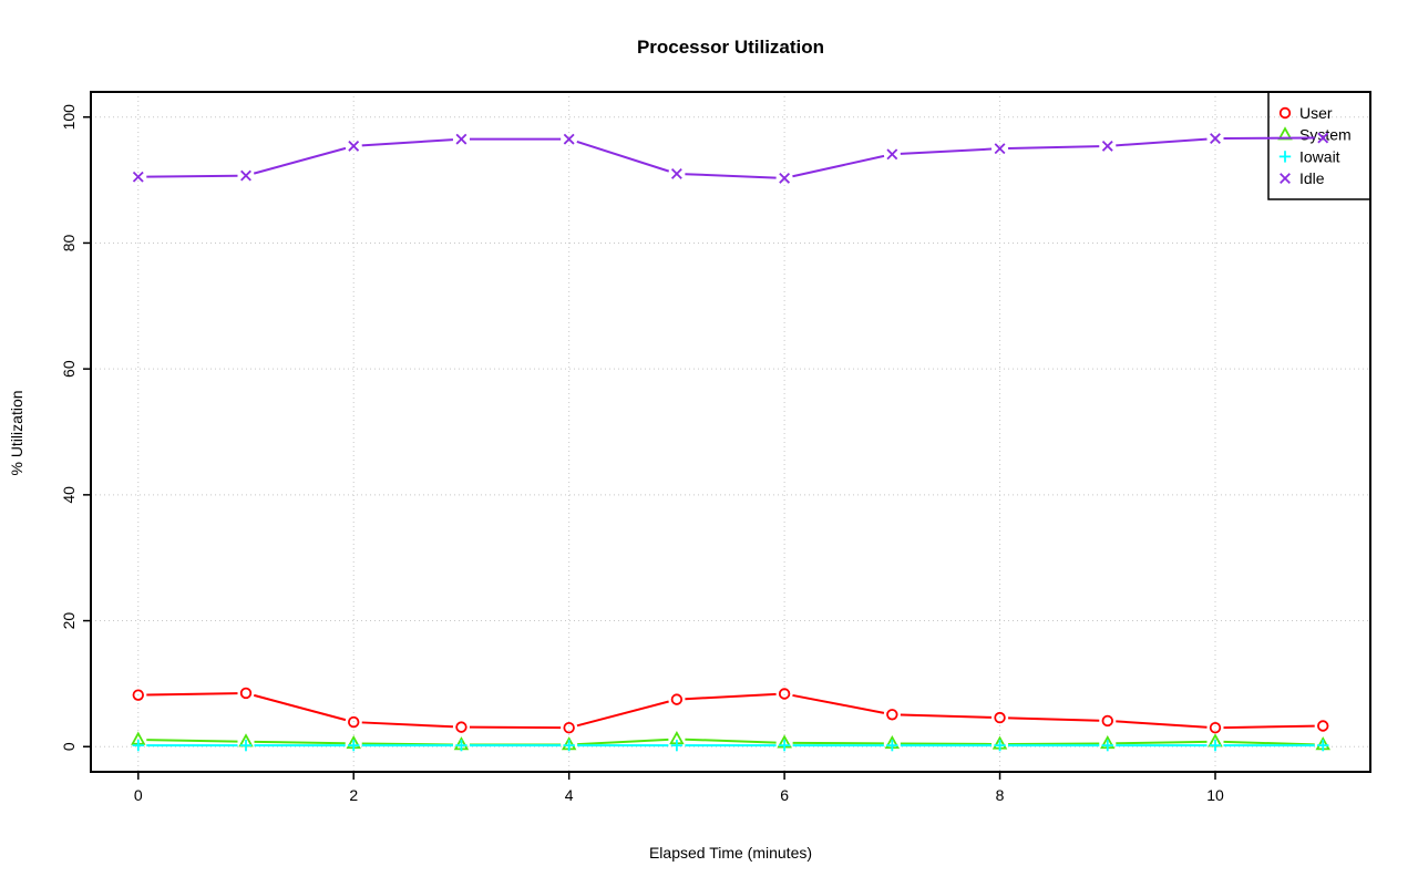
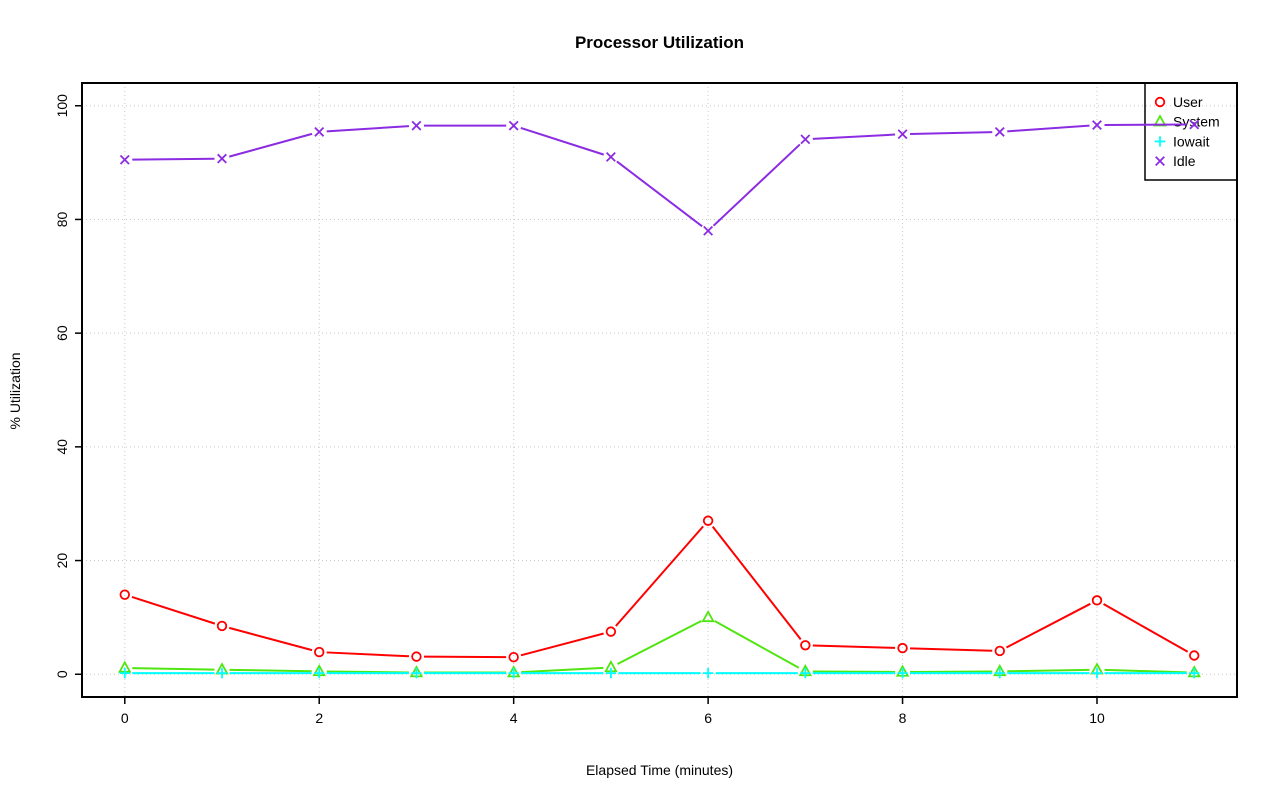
User/0: 8 -> 14
User/6: 8 -> 27
System/6: 1 -> 10
Idle/6: 90 -> 78
User/10: 3 -> 13
